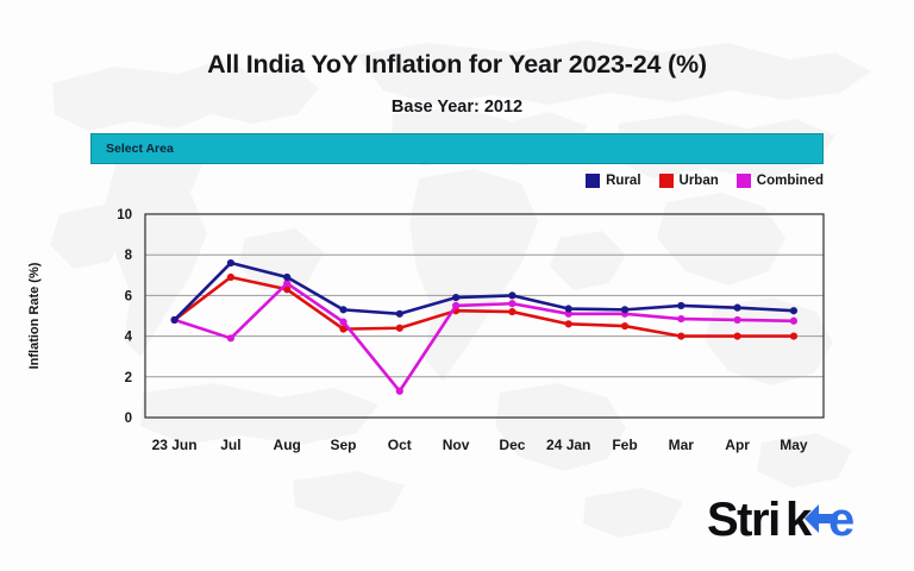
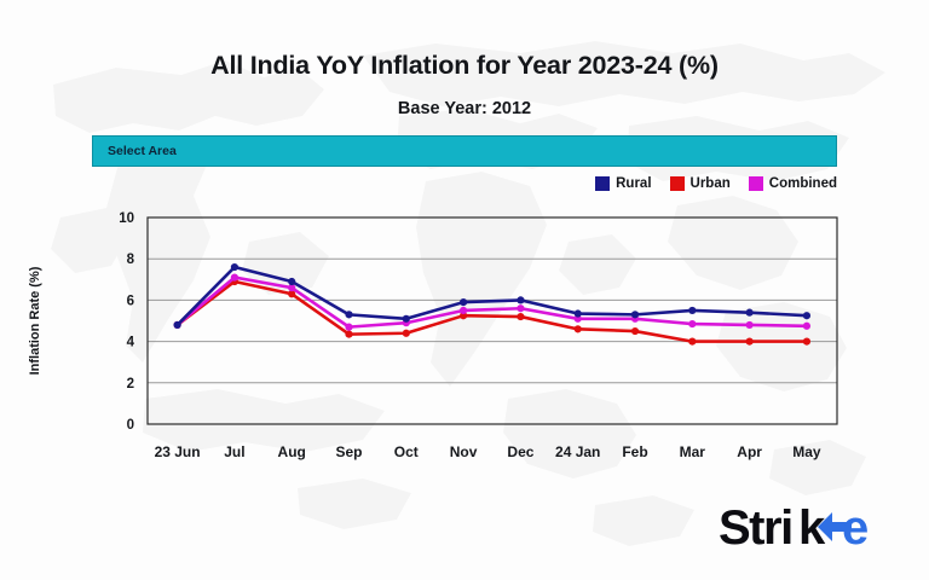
Combined/Jul: 3.9 -> 7.1
Combined/Oct: 1.3 -> 4.9
